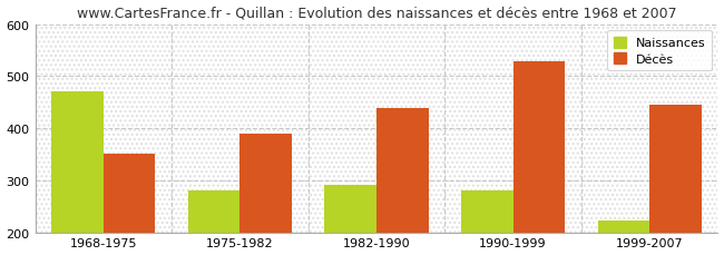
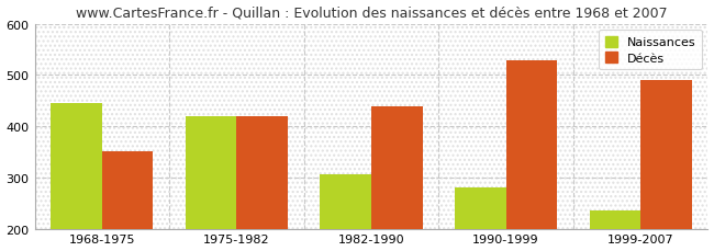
Naissances/1968-1975: 470 -> 445
Naissances/1975-1982: 280 -> 420
Décès/1975-1982: 390 -> 420
Naissances/1982-1990: 292 -> 305
Naissances/1999-2007: 222 -> 235
Décès/1999-2007: 445 -> 490
